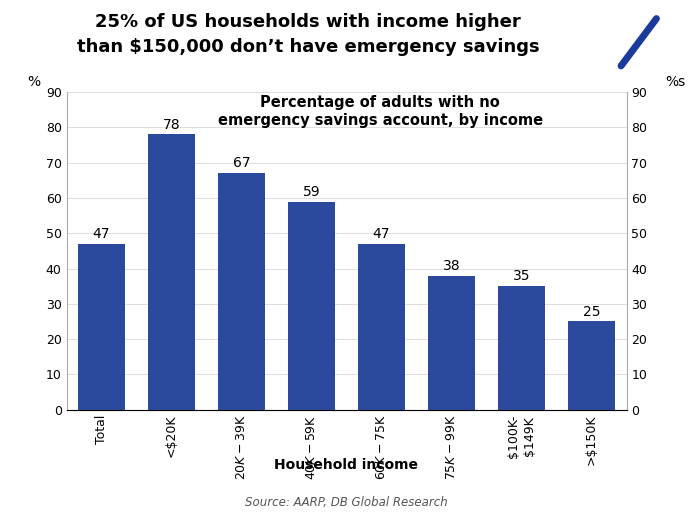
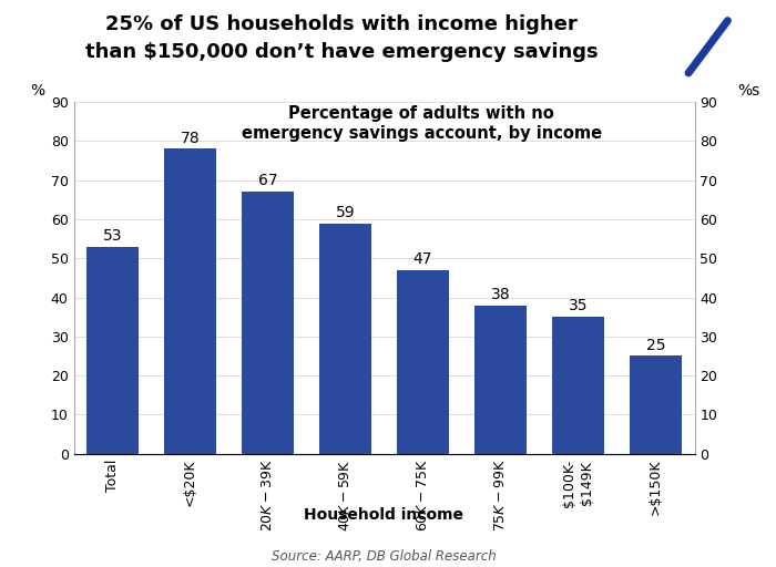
Total: 47 -> 53
